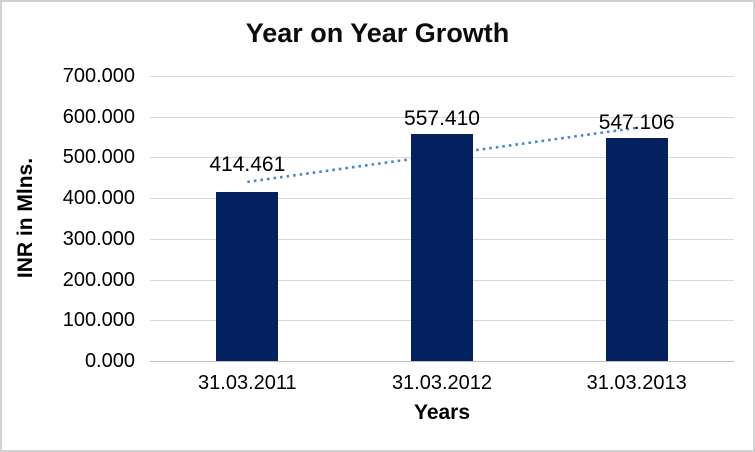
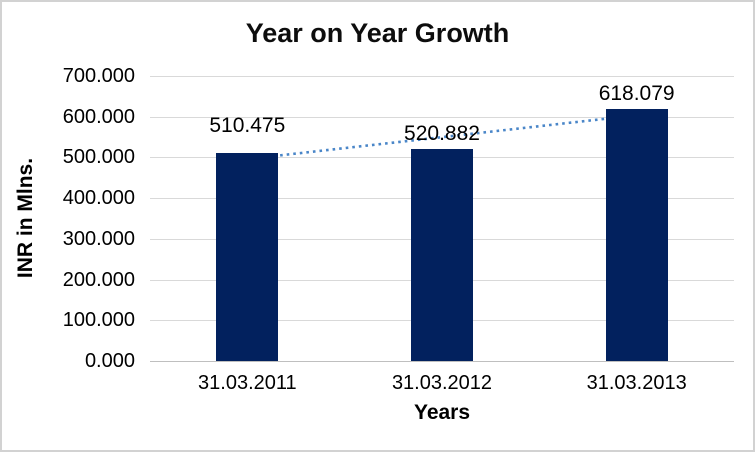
31.03.2011: 414.461 -> 510.475
31.03.2012: 557.410 -> 520.882
31.03.2013: 547.106 -> 618.079
